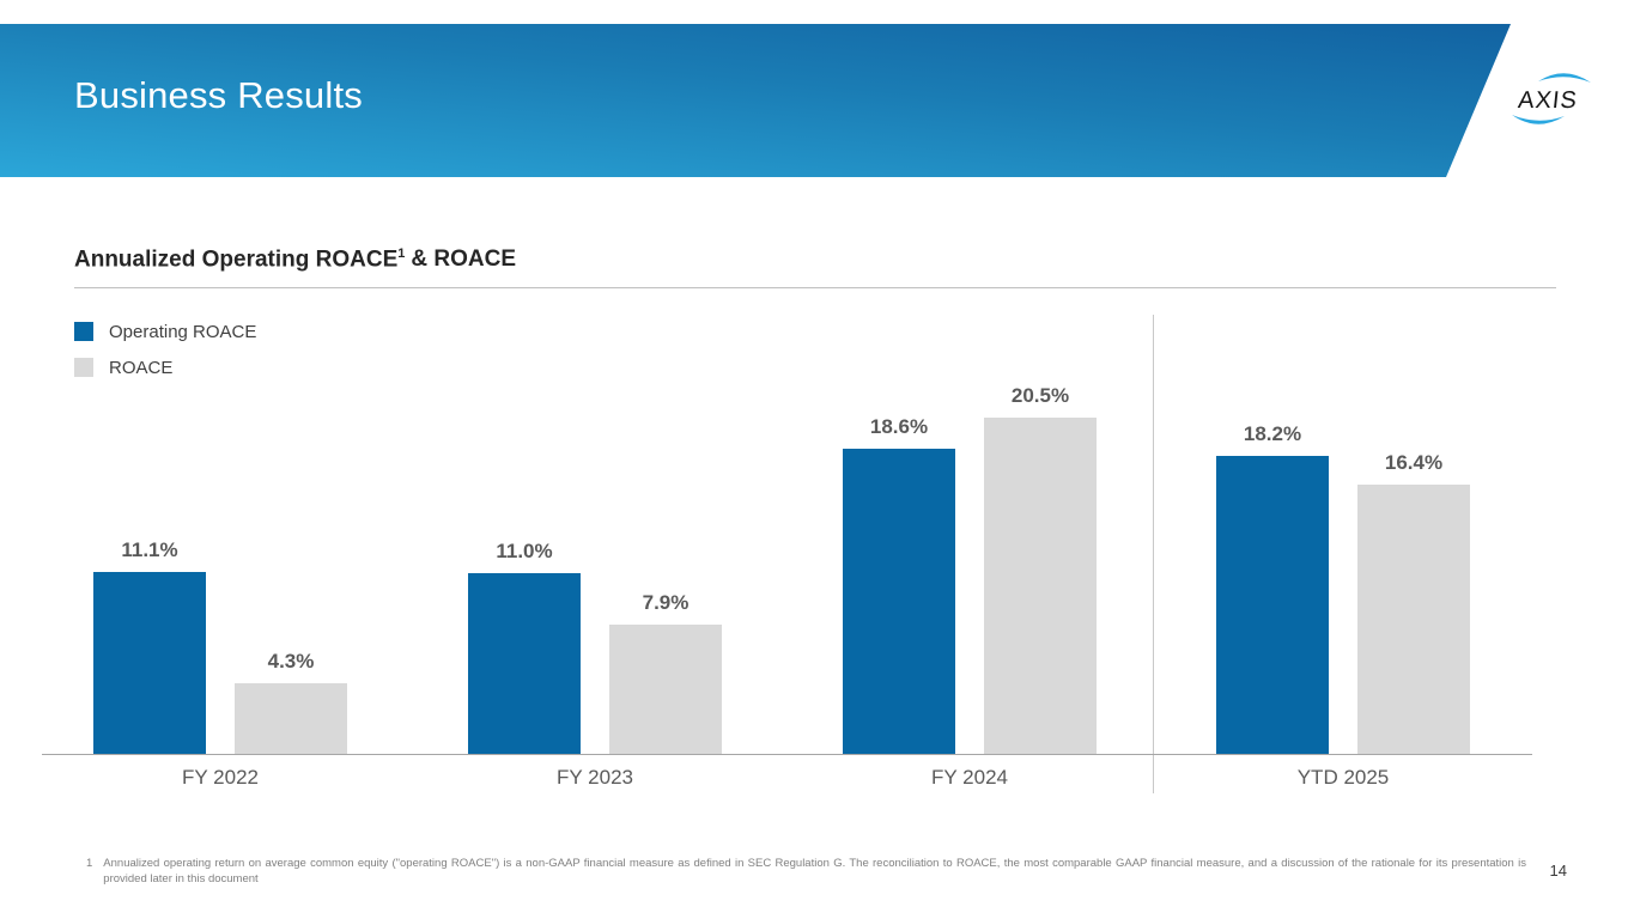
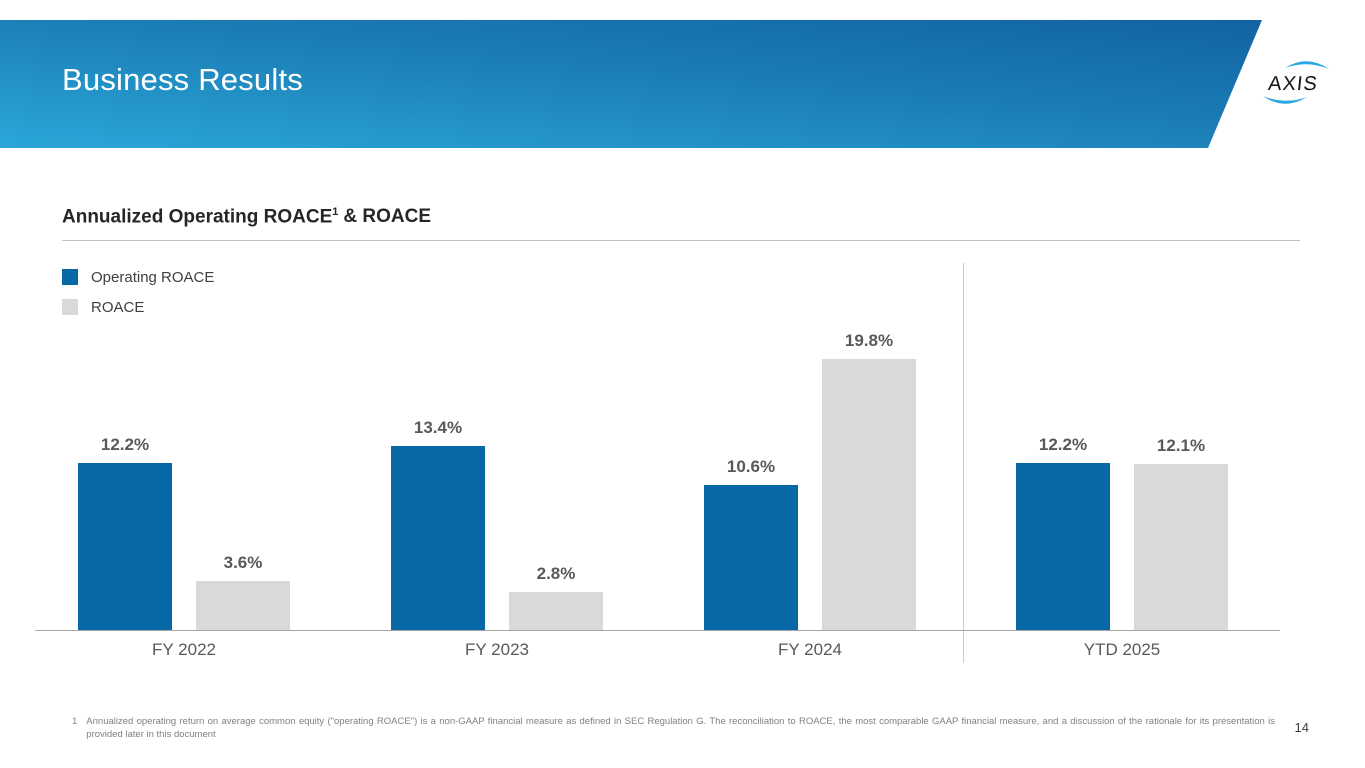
Operating ROACE/FY 2022: 11.1% -> 12.2%
ROACE/FY 2022: 4.3% -> 3.6%
Operating ROACE/FY 2023: 11.0% -> 13.4%
ROACE/FY 2023: 7.9% -> 2.8%
Operating ROACE/FY 2024: 18.6% -> 10.6%
ROACE/FY 2024: 20.5% -> 19.8%
Operating ROACE/YTD 2025: 18.2% -> 12.2%
ROACE/YTD 2025: 16.4% -> 12.1%
